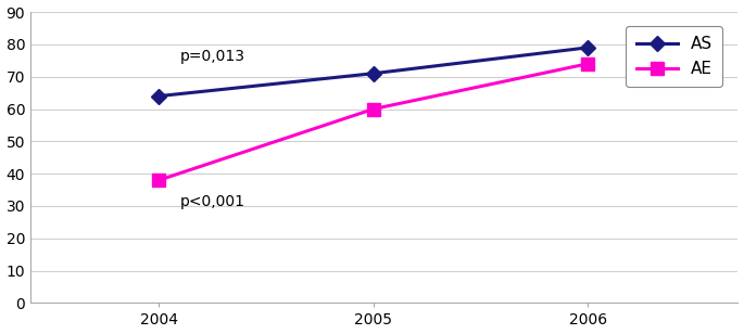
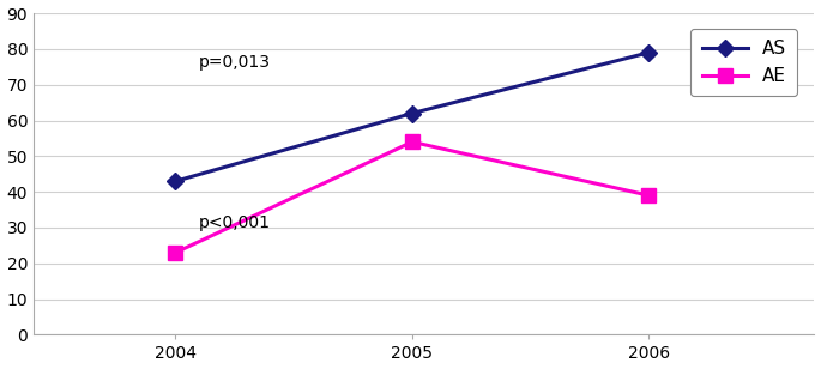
AS/2004: 64 -> 43
AE/2004: 38 -> 23
AS/2005: 71 -> 62
AE/2005: 60 -> 54
AE/2006: 74 -> 39
